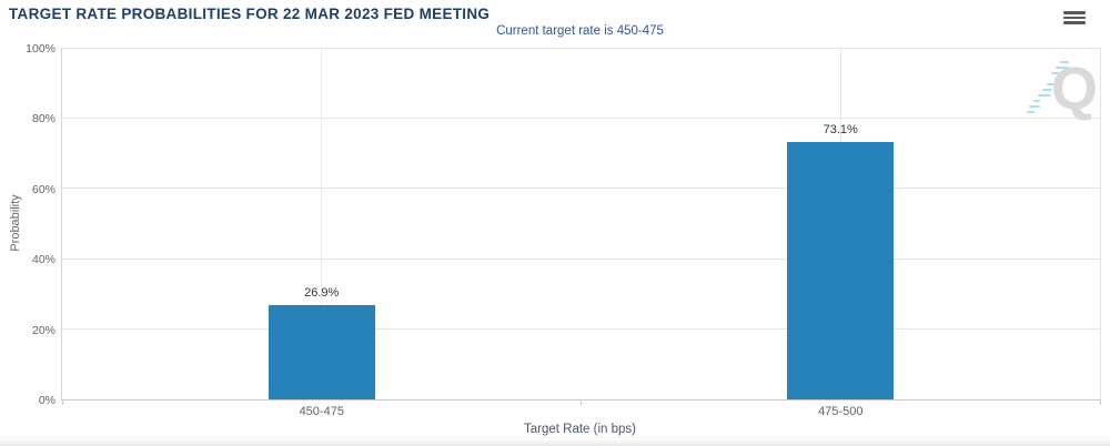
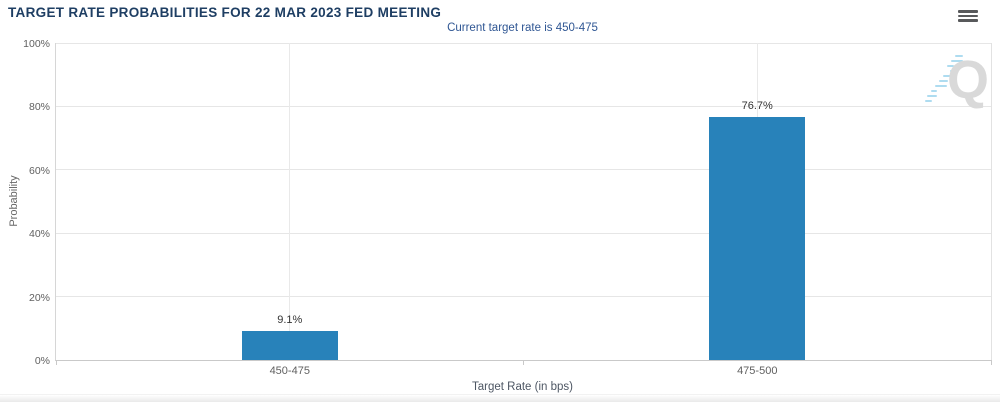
450-475: 26.9% -> 9.1%
475-500: 73.1% -> 76.7%
